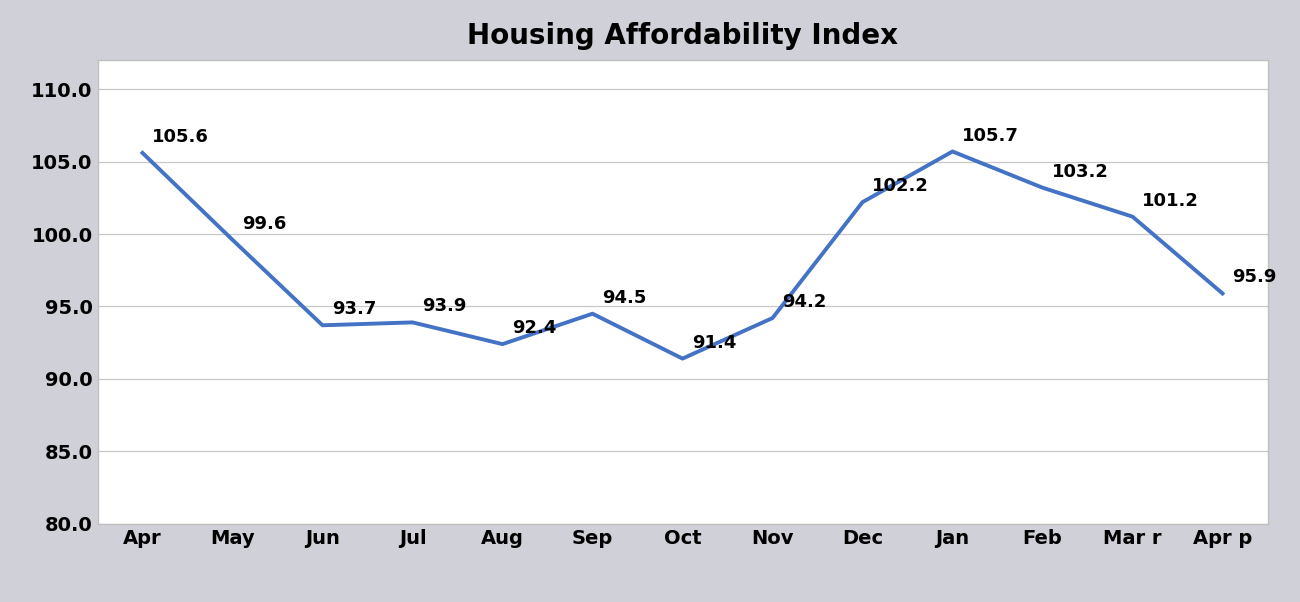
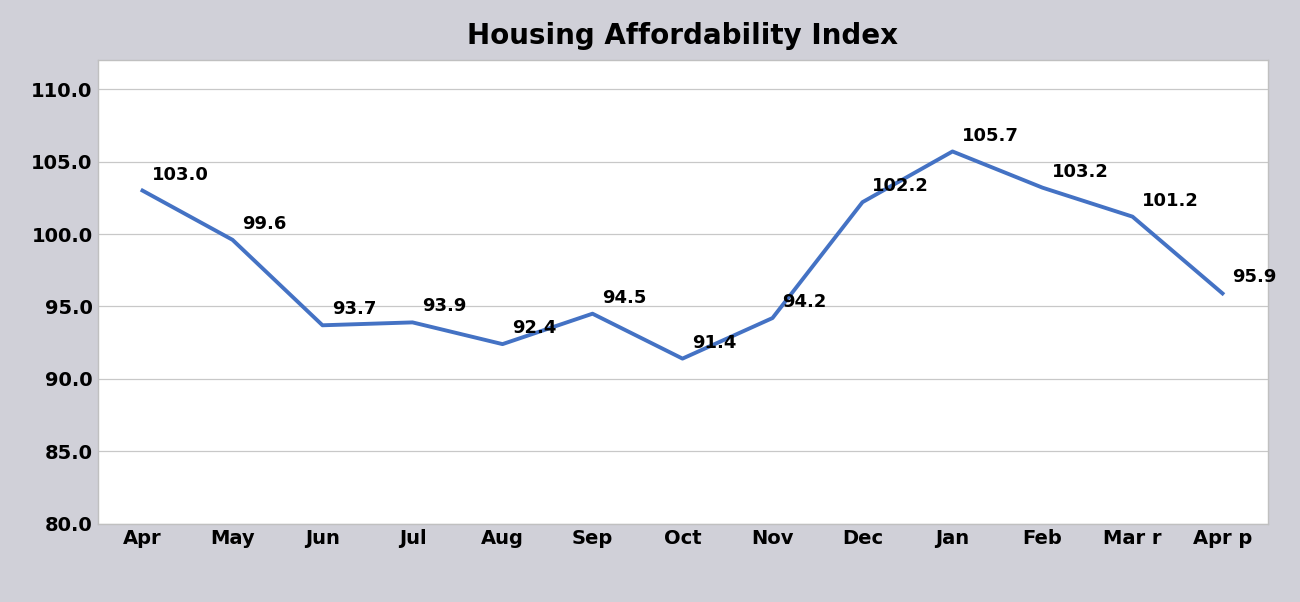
Apr: 105.6 -> 103.0
